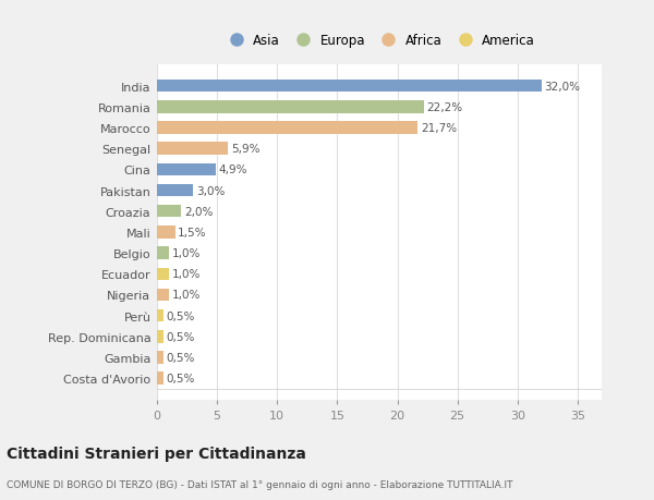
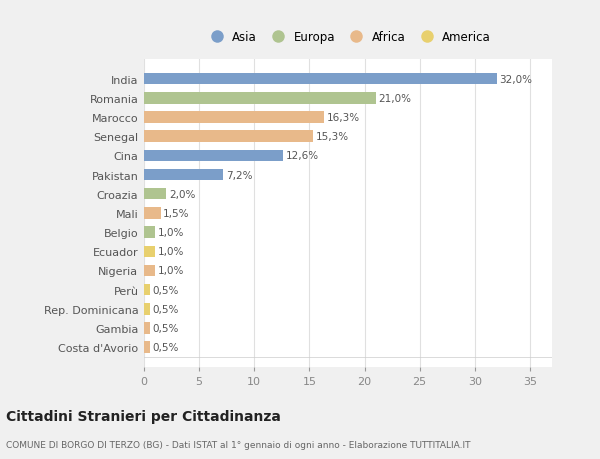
Romania: 22,2% -> 21,0%
Marocco: 21,7% -> 16,3%
Senegal: 5,9% -> 15,3%
Cina: 4,9% -> 12,6%
Pakistan: 3,0% -> 7,2%
